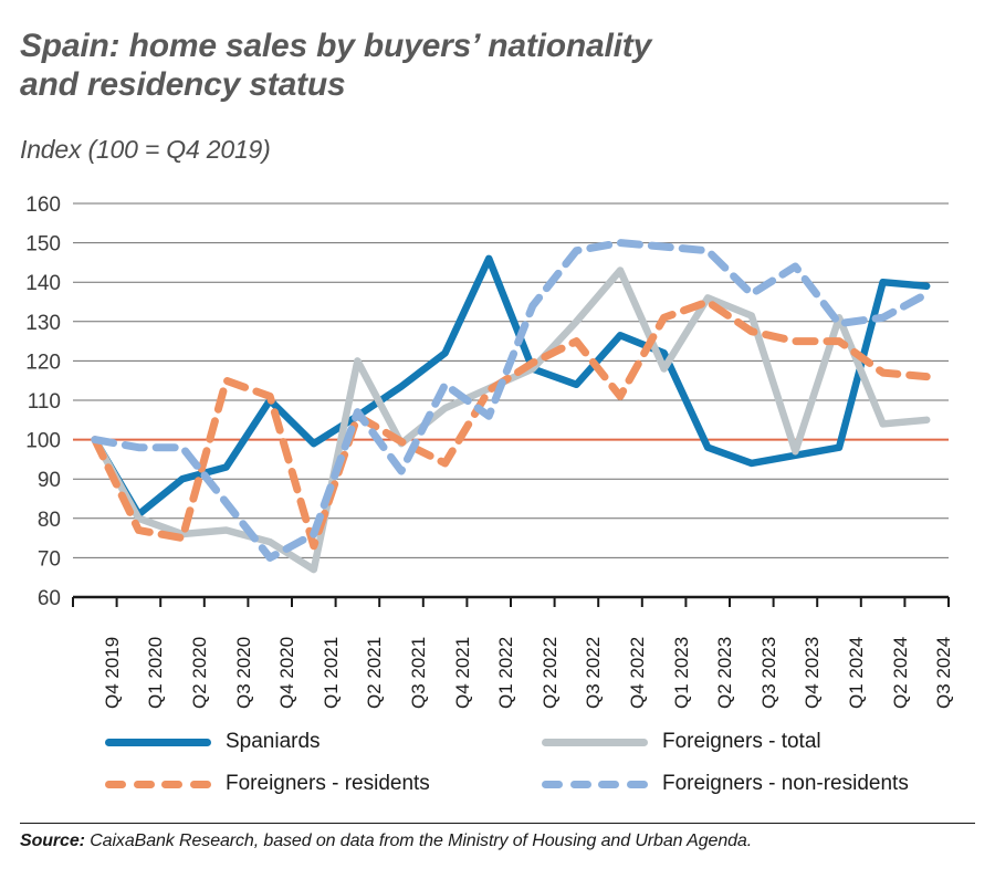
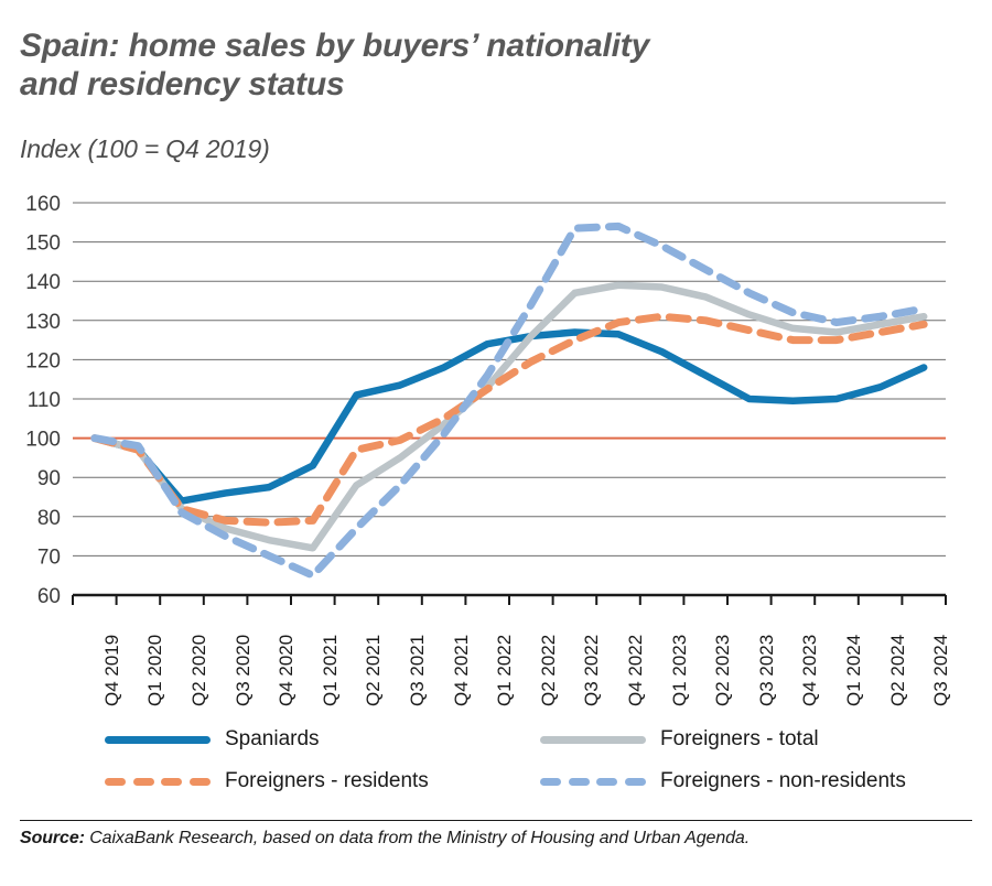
Spaniards/Q1 2020: 81 -> 97
Foreigners - total/Q1 2020: 80 -> 97
Foreigners - residents/Q1 2020: 77 -> 97
Spaniards/Q2 2020: 90 -> 84
Foreigners - total/Q2 2020: 76 -> 82
Foreigners - residents/Q2 2020: 75 -> 82
Foreigners - non-residents/Q2 2020: 98 -> 81
Spaniards/Q3 2020: 93 -> 86
Foreigners - residents/Q3 2020: 115 -> 79
Foreigners - non-residents/Q3 2020: 84 -> 75
Spaniards/Q4 2020: 110 -> 88
Foreigners - residents/Q4 2020: 111 -> 78
Spaniards/Q1 2021: 99 -> 93
Foreigners - total/Q1 2021: 67 -> 72
Foreigners - residents/Q1 2021: 73 -> 79
Foreigners - non-residents/Q1 2021: 76 -> 65
Spaniards/Q2 2021: 106 -> 111
Foreigners - total/Q2 2021: 120 -> 88
Foreigners - residents/Q2 2021: 106 -> 97
Foreigners - non-residents/Q2 2021: 107 -> 77
Foreigners - total/Q3 2021: 99 -> 95
Foreigners - non-residents/Q3 2021: 92 -> 88
Spaniards/Q4 2021: 122 -> 118
Foreigners - total/Q4 2021: 108 -> 104
Foreigners - residents/Q4 2021: 94 -> 105
Foreigners - non-residents/Q4 2021: 114 -> 101
Spaniards/Q1 2022: 146 -> 124
Foreigners - non-residents/Q1 2022: 106 -> 116
Spaniards/Q2 2022: 118 -> 126
Foreigners - total/Q2 2022: 118 -> 126
Spaniards/Q3 2022: 114 -> 127
Foreigners - total/Q3 2022: 130 -> 137
Foreigners - non-residents/Q3 2022: 148 -> 154
Foreigners - total/Q4 2022: 143 -> 139
Foreigners - residents/Q4 2022: 111 -> 130
Foreigners - non-residents/Q4 2022: 150 -> 154
Foreigners - total/Q1 2023: 118 -> 138
Spaniards/Q2 2023: 98 -> 116
Foreigners - residents/Q2 2023: 135 -> 130
Foreigners - non-residents/Q2 2023: 148 -> 143
Spaniards/Q3 2023: 94 -> 110
Spaniards/Q4 2023: 96 -> 110
Foreigners - total/Q4 2023: 97 -> 128
Foreigners - non-residents/Q4 2023: 144 -> 132
Spaniards/Q1 2024: 98 -> 110
Foreigners - total/Q1 2024: 131 -> 127
Spaniards/Q2 2024: 140 -> 113
Foreigners - total/Q2 2024: 104 -> 129
Foreigners - residents/Q2 2024: 117 -> 127
Spaniards/Q3 2024: 139 -> 118
Foreigners - total/Q3 2024: 105 -> 131
Foreigners - residents/Q3 2024: 116 -> 129
Foreigners - non-residents/Q3 2024: 137 -> 133
